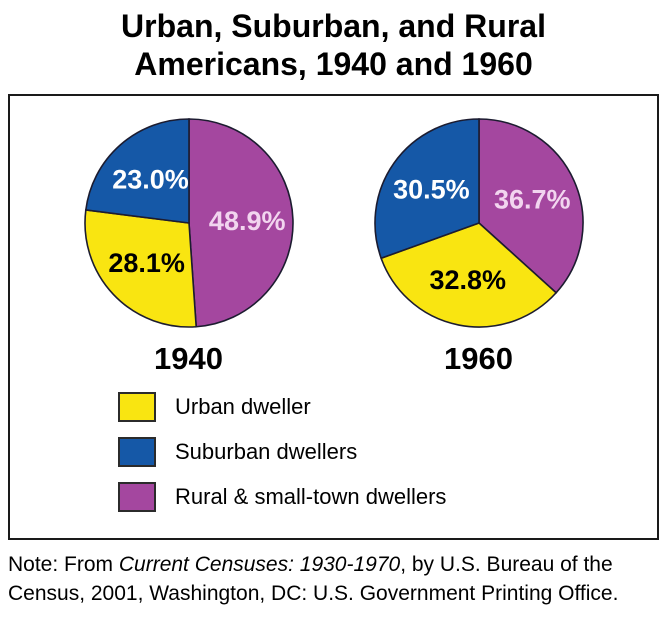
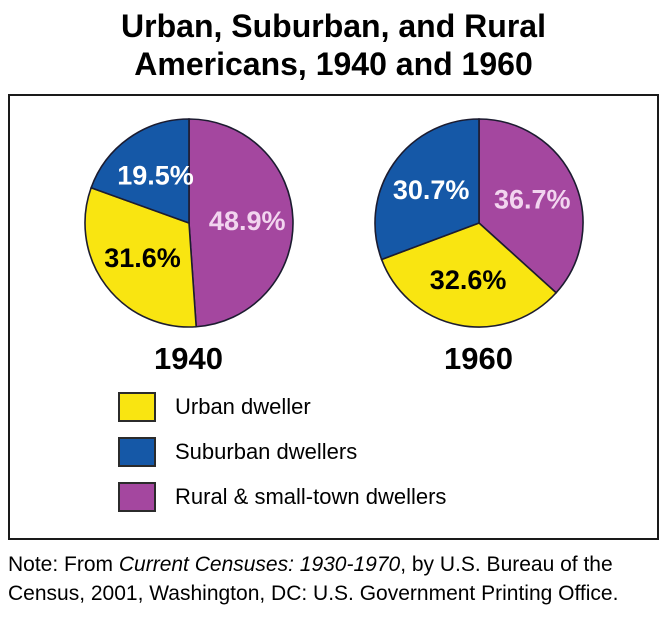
1940/Urban dweller: 28.1% -> 31.6%
1940/Suburban dwellers: 23.0% -> 19.5%
1960/Urban dweller: 32.8% -> 32.6%
1960/Suburban dwellers: 30.5% -> 30.7%
